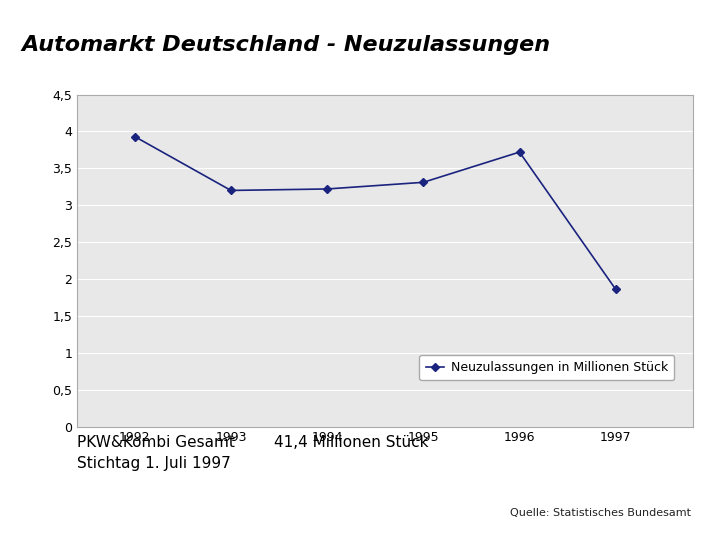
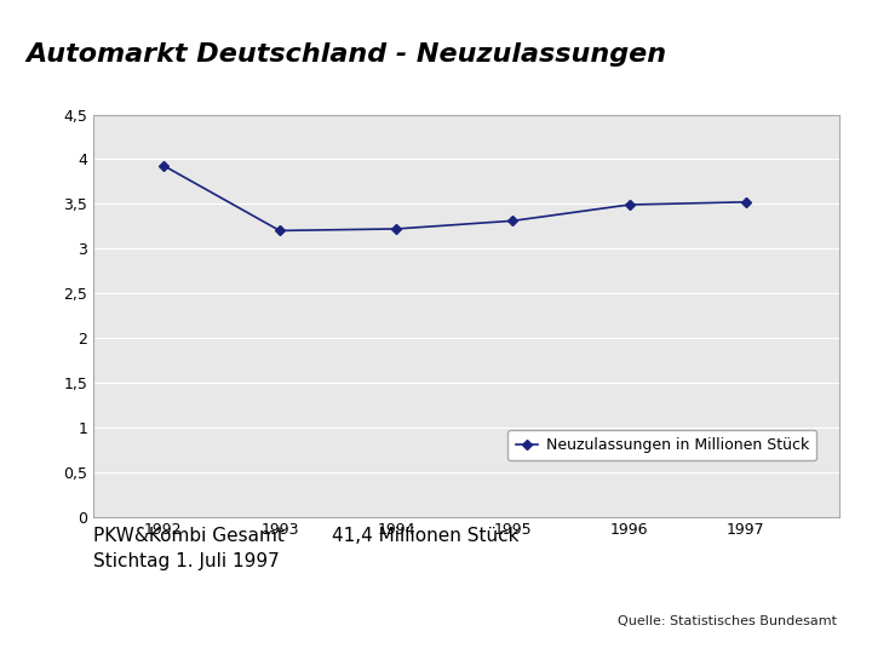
1996: 3,72 -> 3,49
1997: 1,86 -> 3,52
